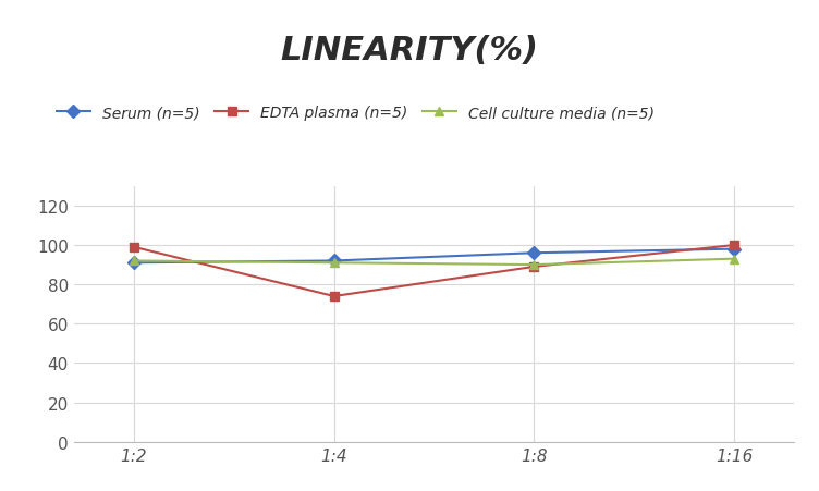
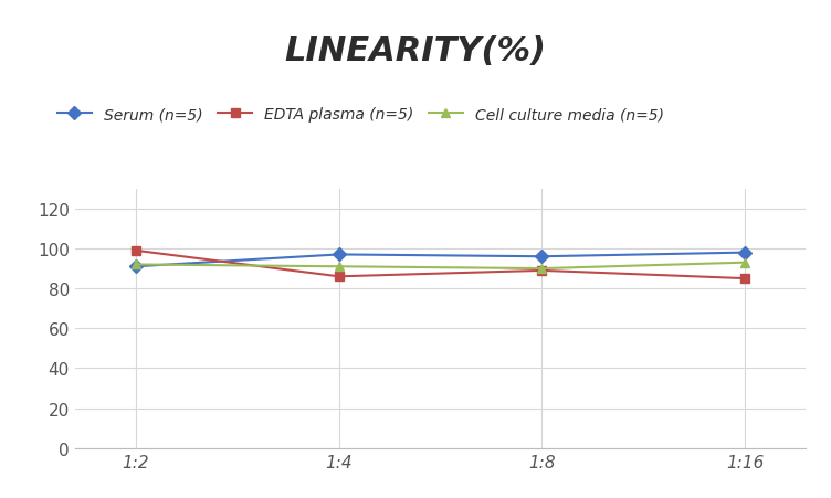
Serum (n=5)/1:4: 92 -> 97
EDTA plasma (n=5)/1:4: 74 -> 86
EDTA plasma (n=5)/1:16: 100 -> 85
